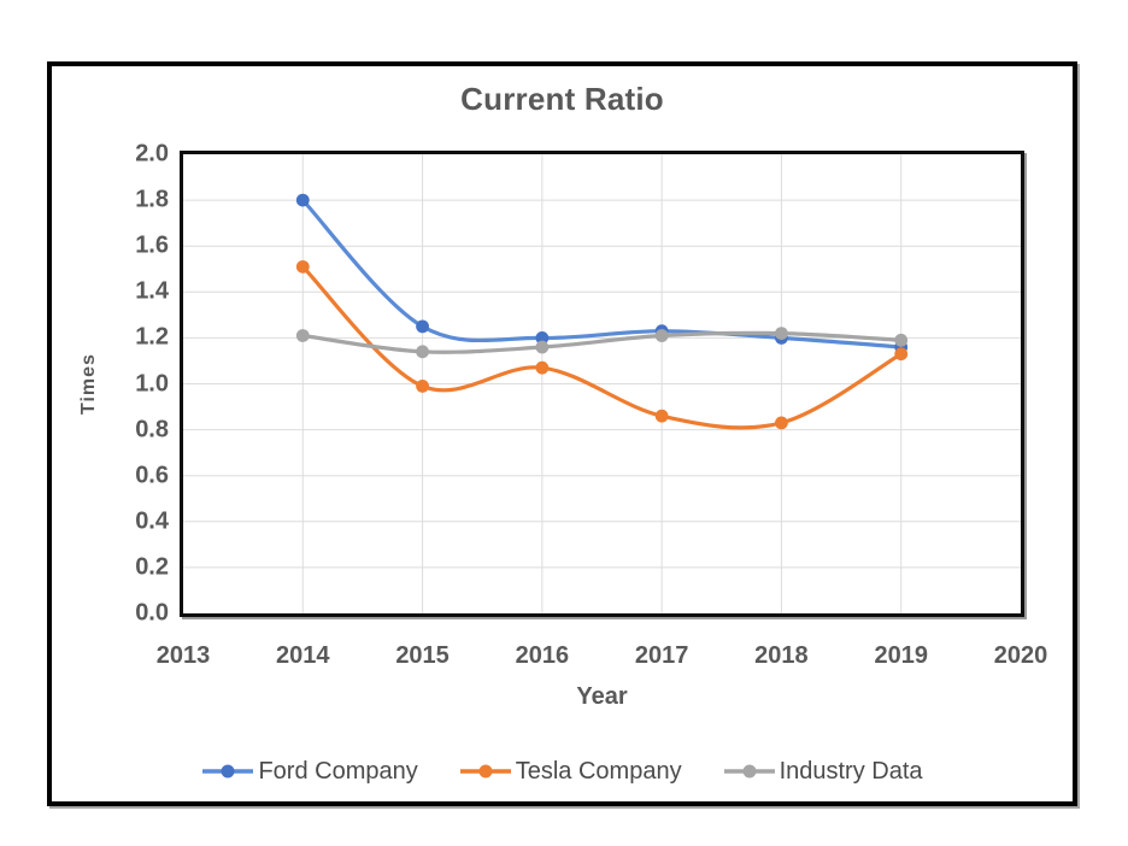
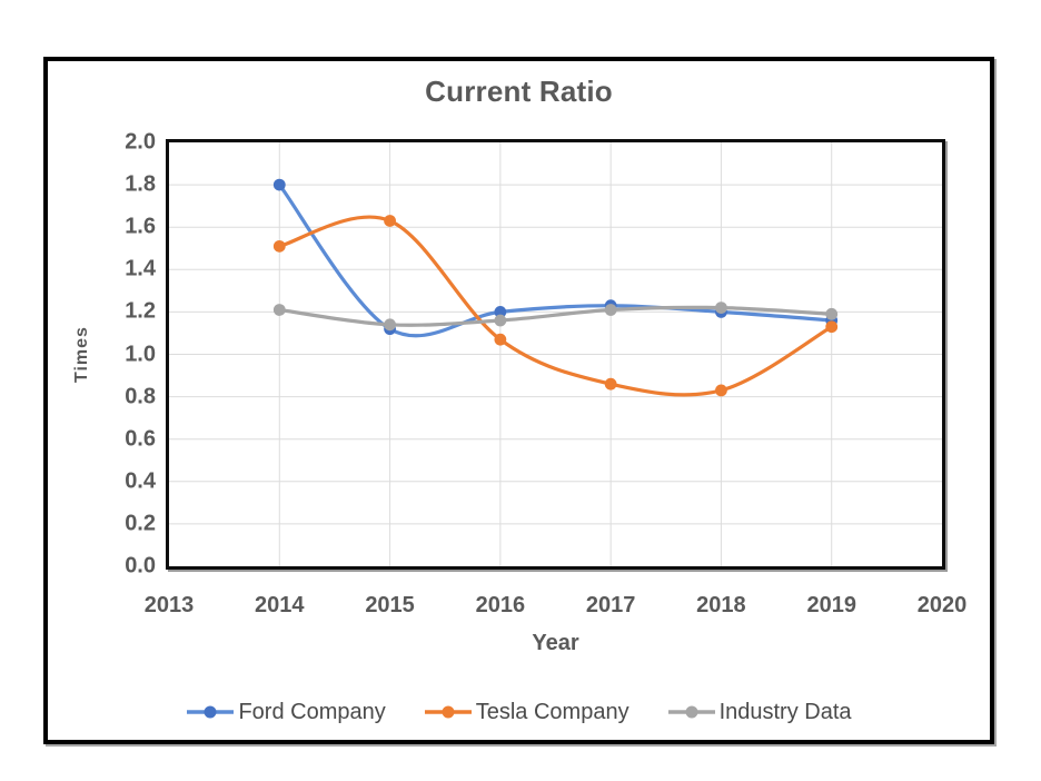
Ford Company/2015: 1.25 -> 1.12
Tesla Company/2015: 0.99 -> 1.63
